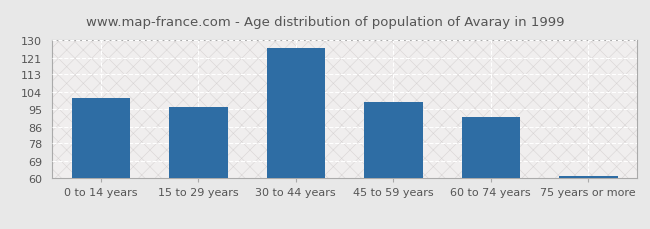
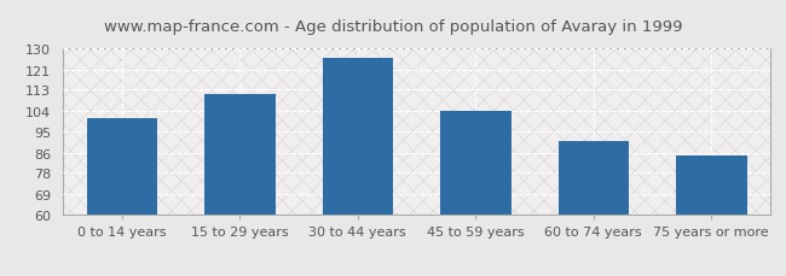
15 to 29 years: 96 -> 111
45 to 59 years: 99 -> 104
75 years or more: 61 -> 85
